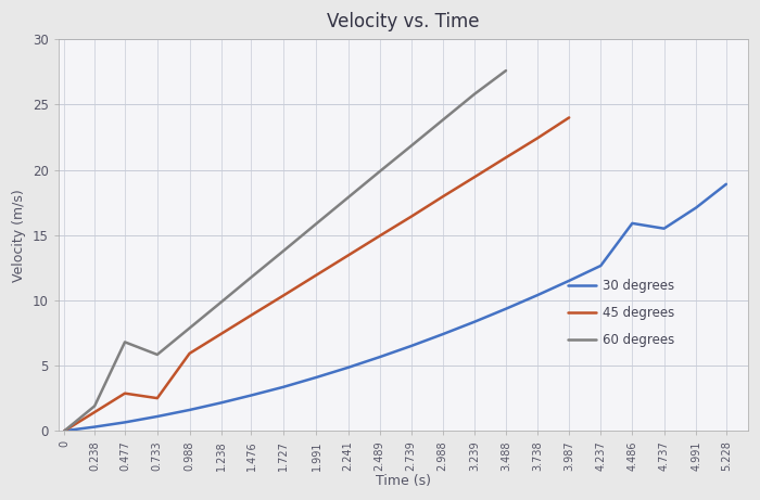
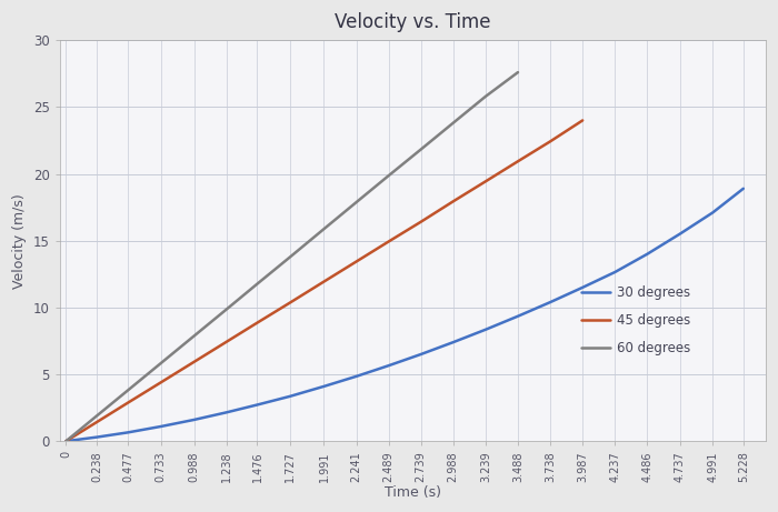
60 degrees/0.477: 6.8 -> 3.8
45 degrees/0.733: 2.5 -> 4.4
30 degrees/4.486: 15.9 -> 14.0
